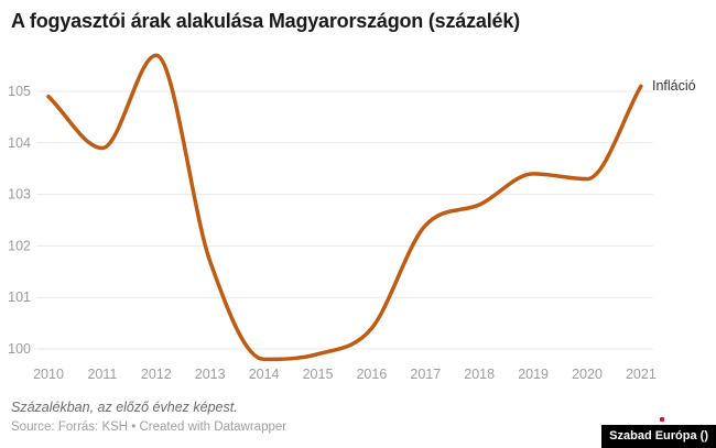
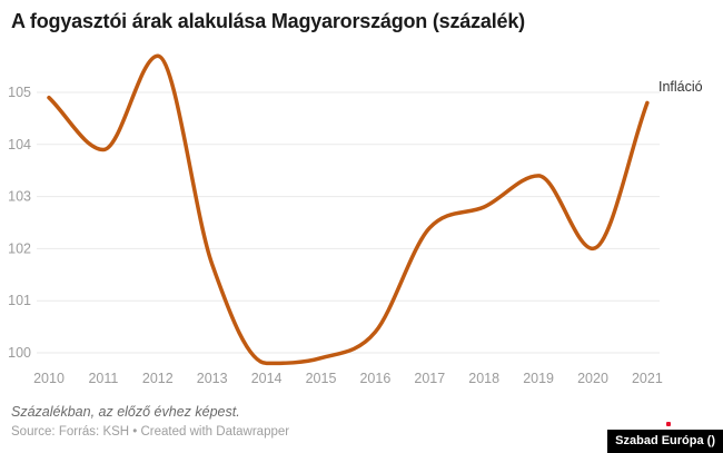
2020: 103.3 -> 102.0
2021: 105.1 -> 104.8
